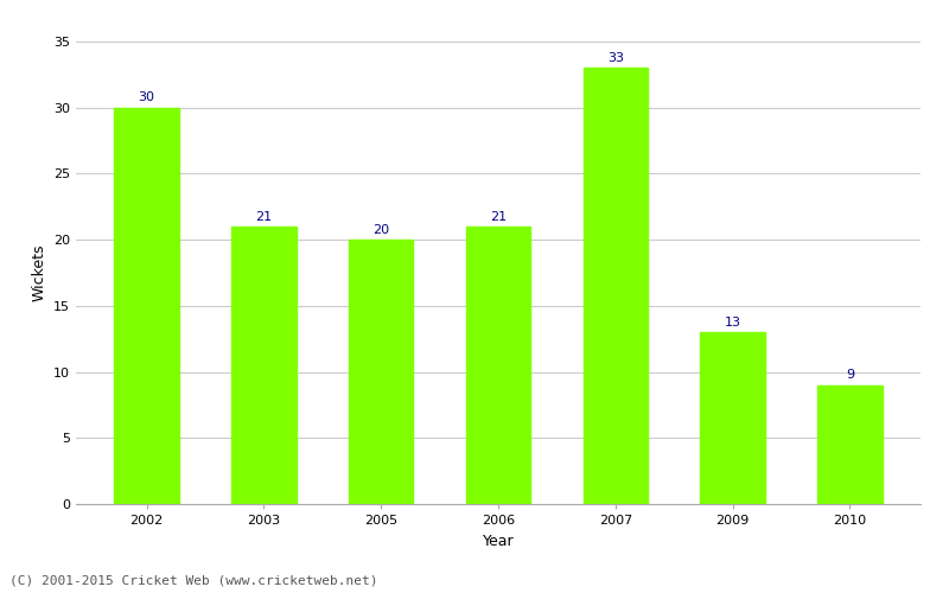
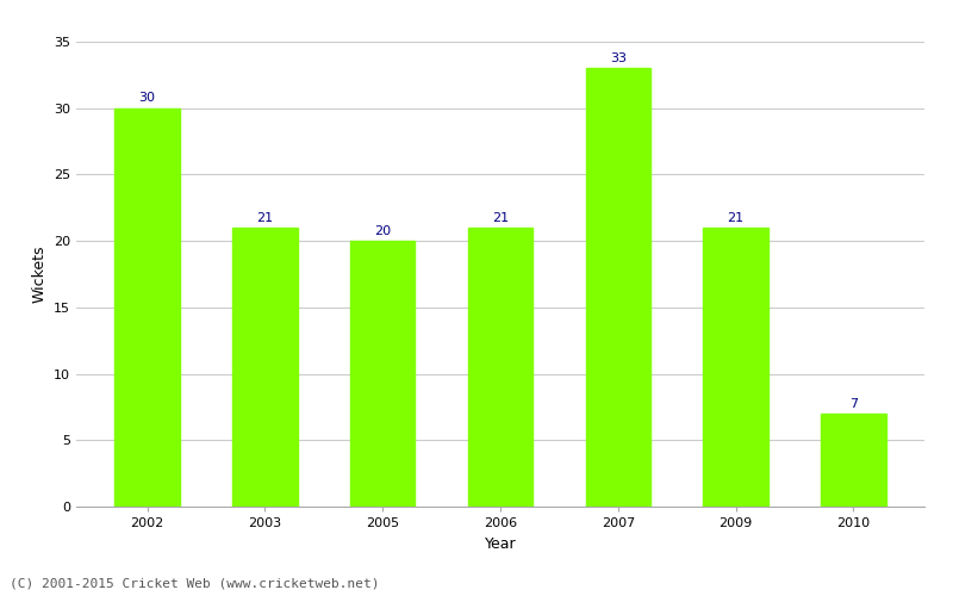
2009: 13 -> 21
2010: 9 -> 7
